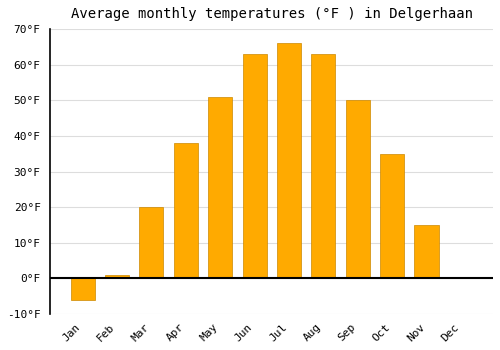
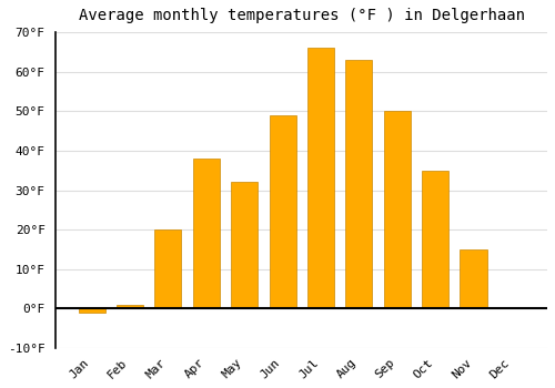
Jan: -6°F -> -1°F
May: 51°F -> 32°F
Jun: 63°F -> 49°F
